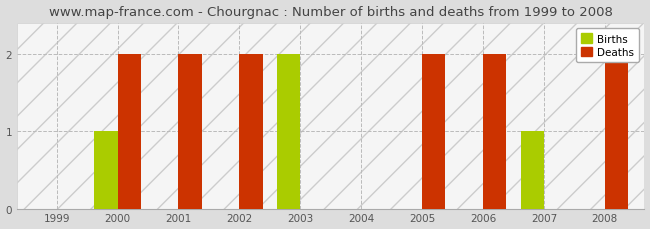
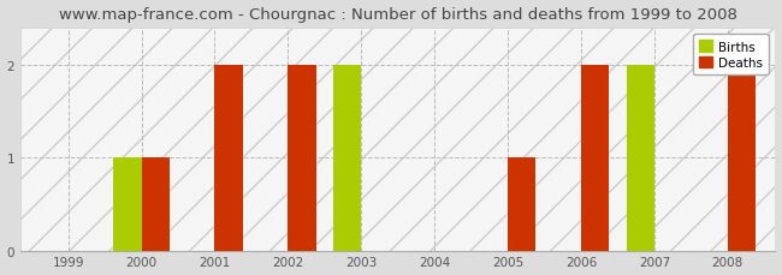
Deaths/2000: 2 -> 1
Deaths/2005: 2 -> 1
Births/2007: 1 -> 2
